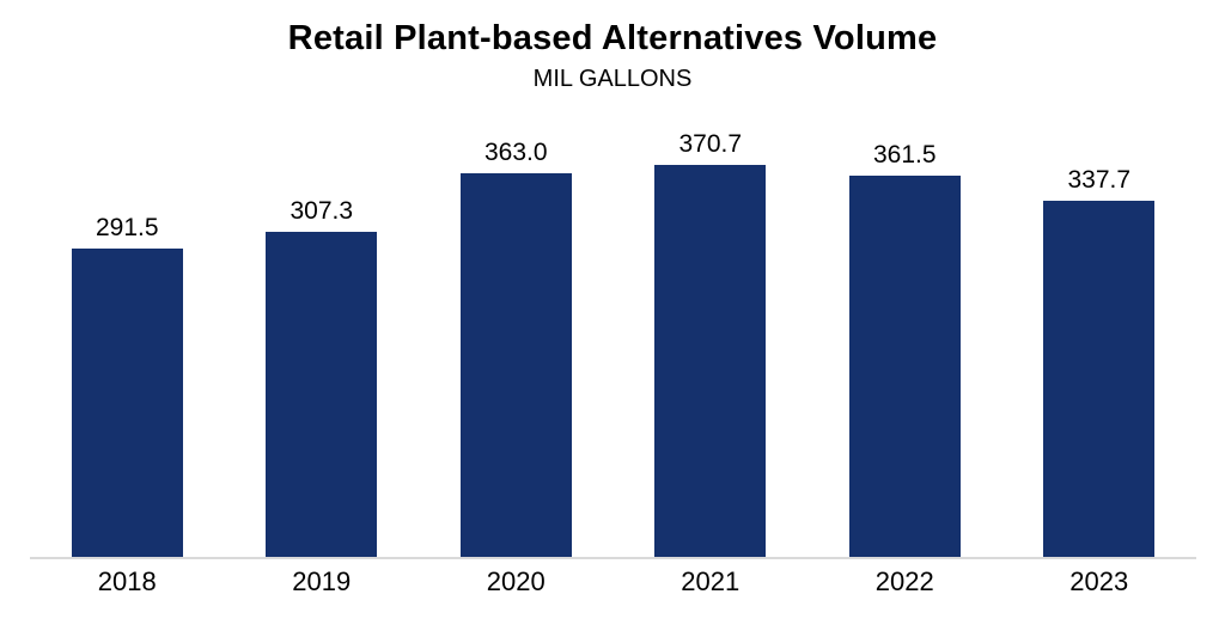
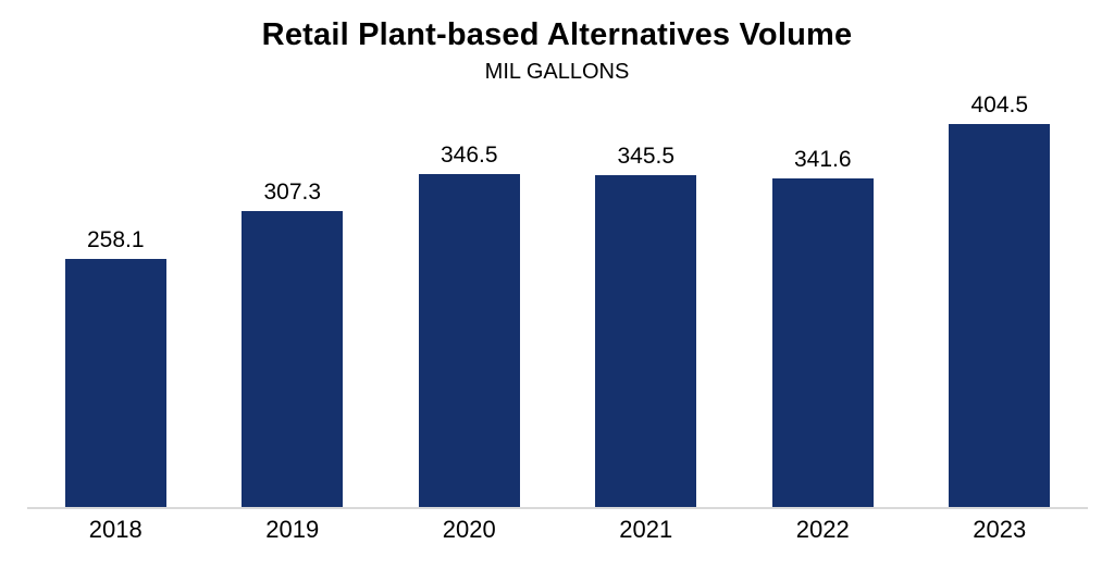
2018: 291.5 -> 258.1
2020: 363.0 -> 346.5
2021: 370.7 -> 345.5
2022: 361.5 -> 341.6
2023: 337.7 -> 404.5
